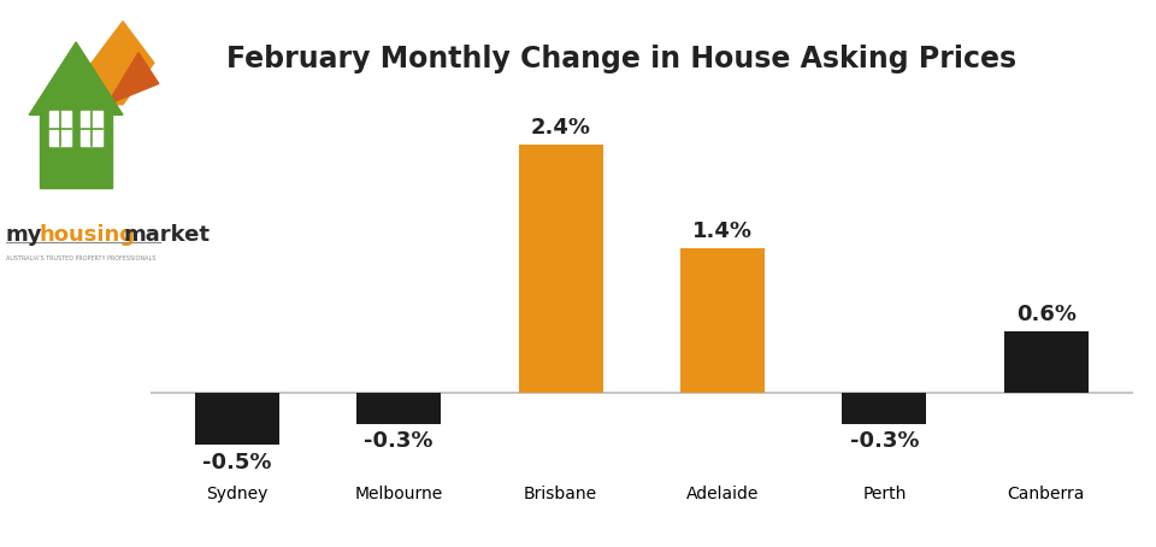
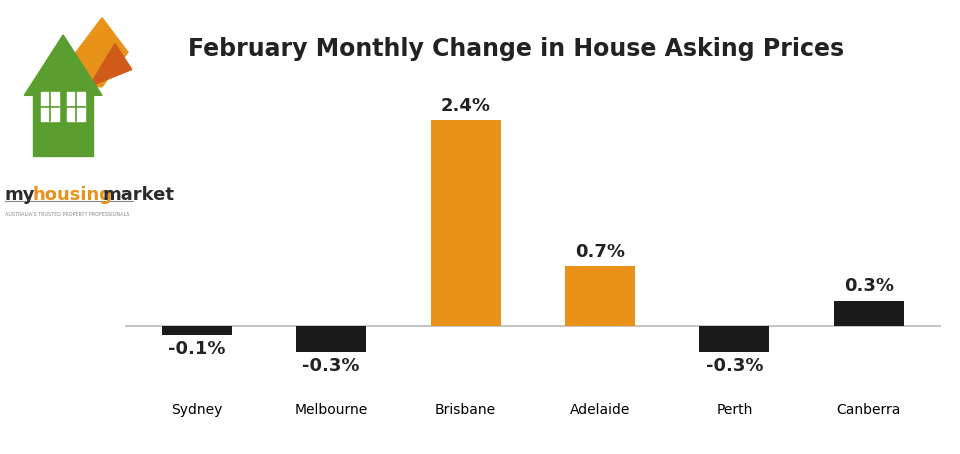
Sydney: -0.5% -> -0.1%
Adelaide: 1.4% -> 0.7%
Canberra: 0.6% -> 0.3%
